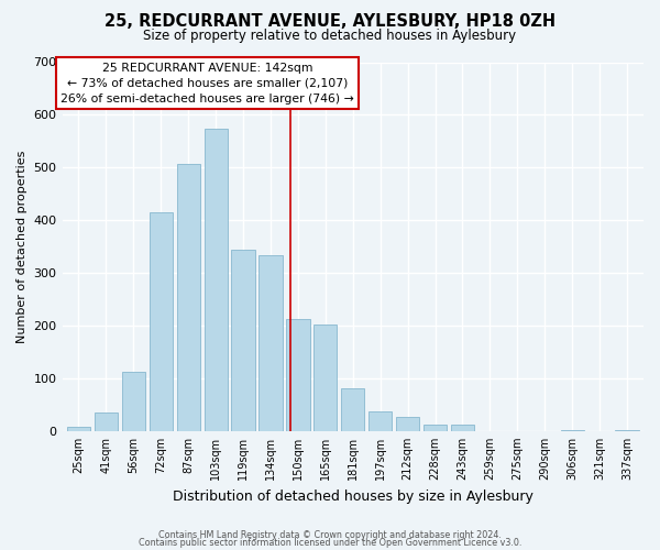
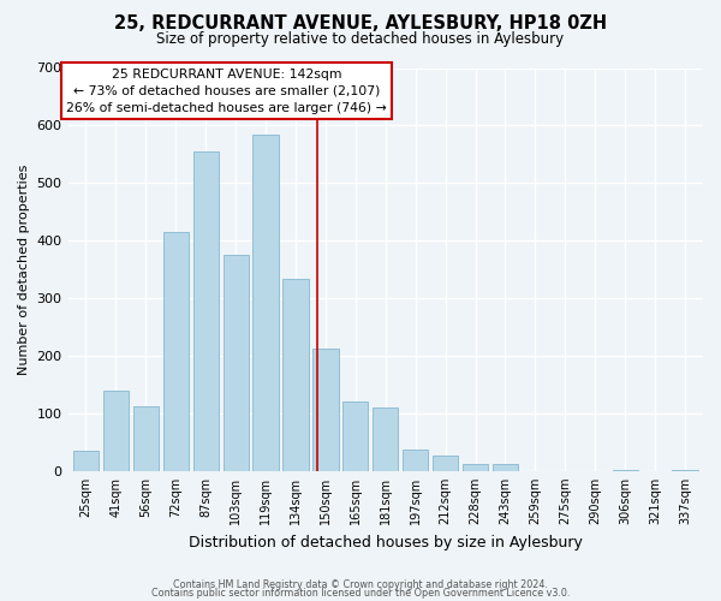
25sqm: 8 -> 35
41sqm: 35 -> 140
87sqm: 507 -> 555
103sqm: 573 -> 375
119sqm: 345 -> 585
165sqm: 203 -> 120
181sqm: 82 -> 110
